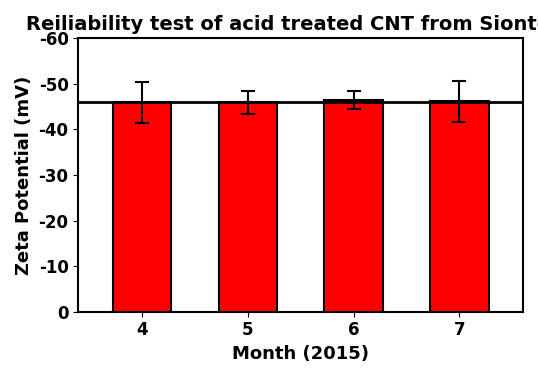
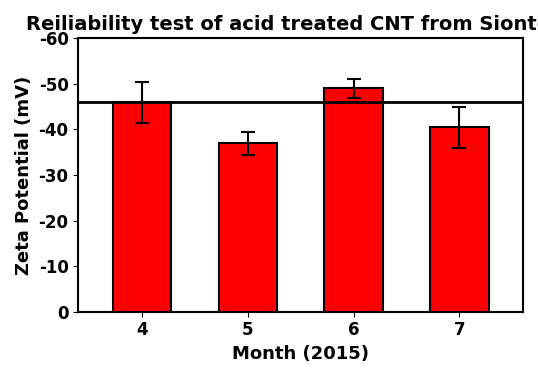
5: -46.0 -> -37.0
6: -46.5 -> -49.0
7: -46.2 -> -40.5
